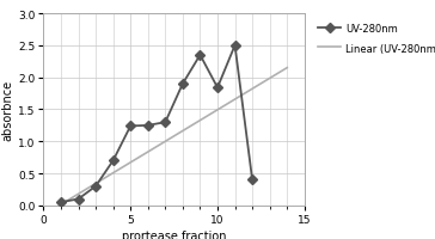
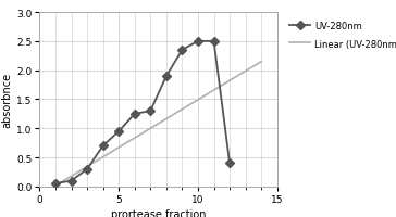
5: 1.24 -> 0.95
10: 1.84 -> 2.50
